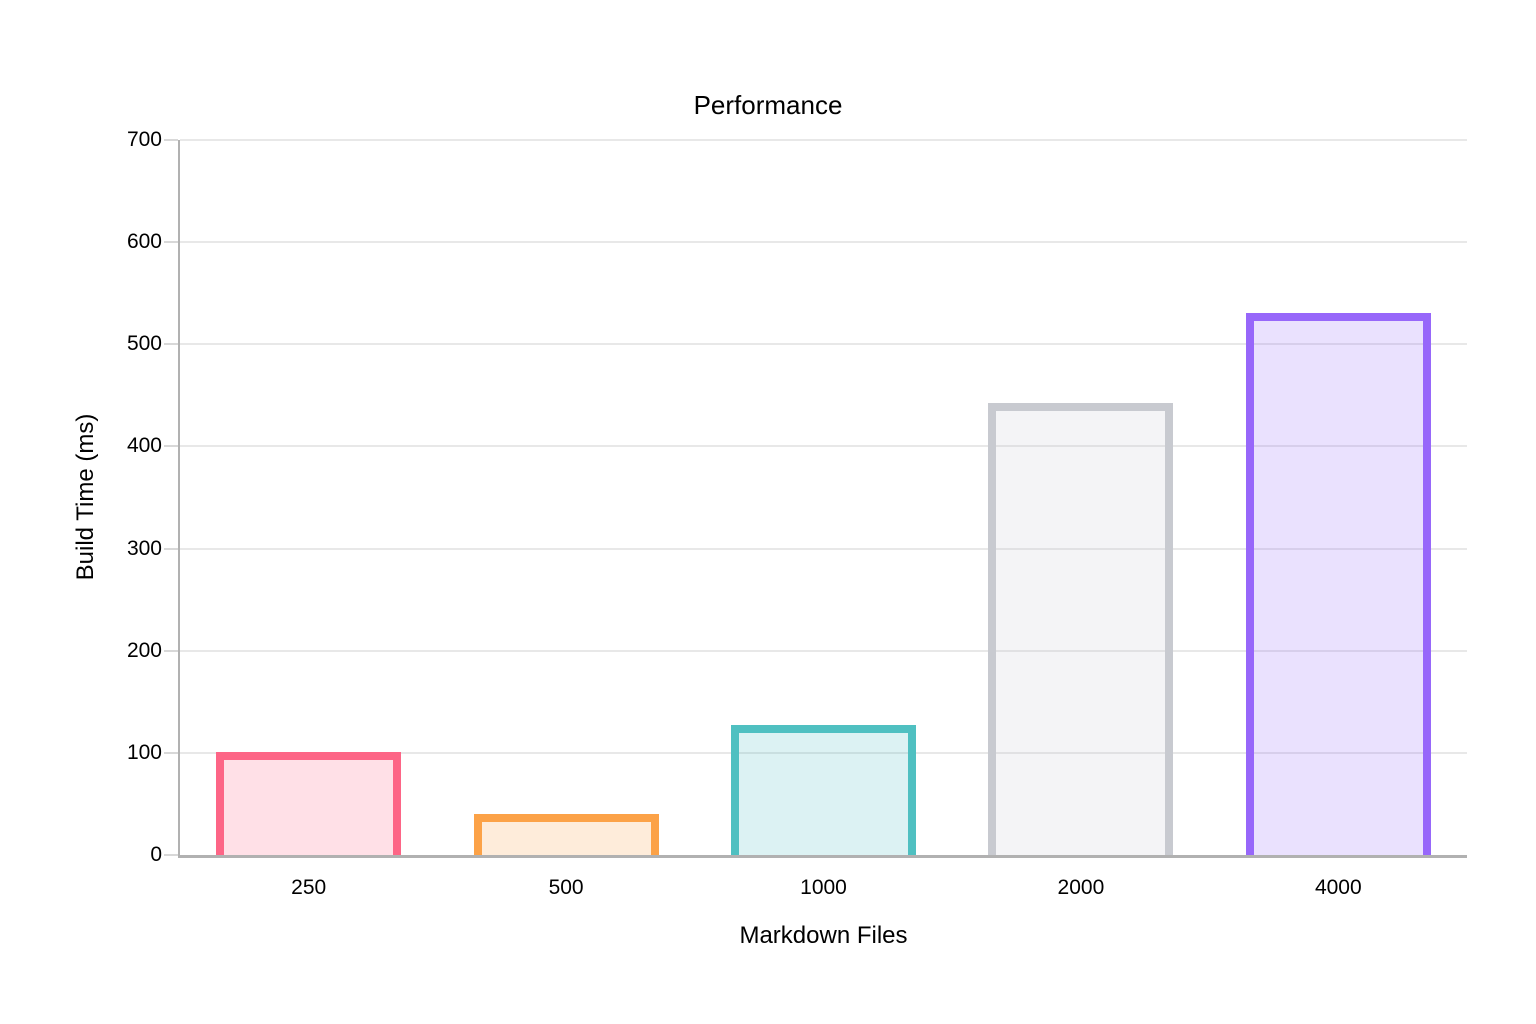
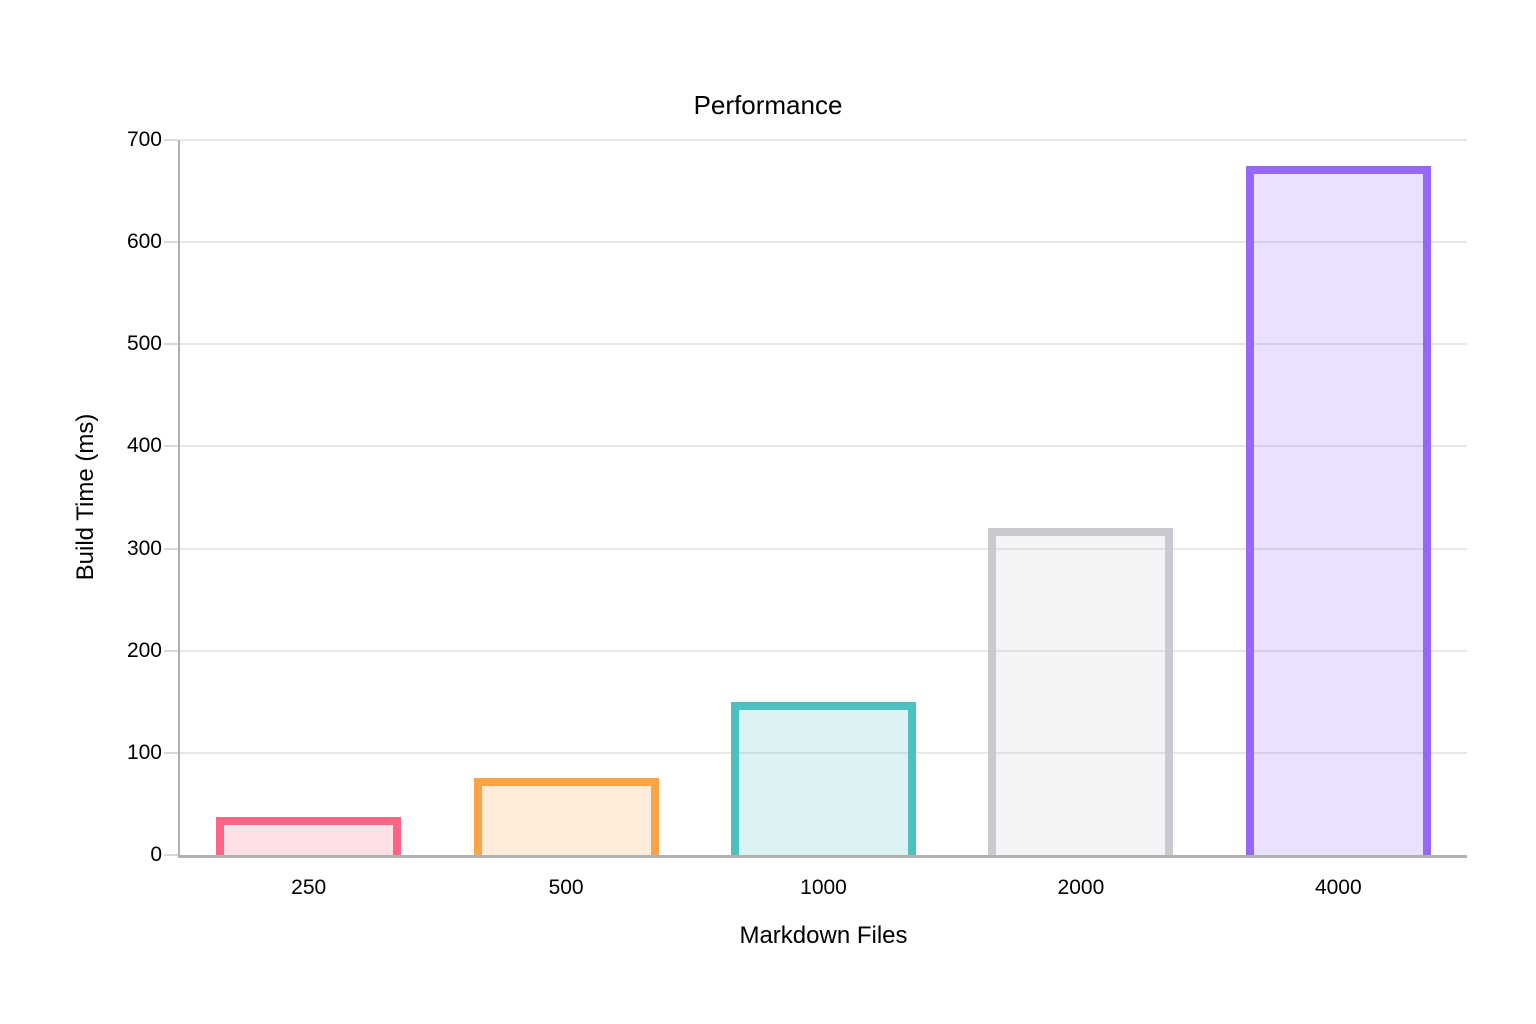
250: 101 -> 37
500: 40 -> 75
1000: 127 -> 150
2000: 443 -> 320
4000: 531 -> 675
